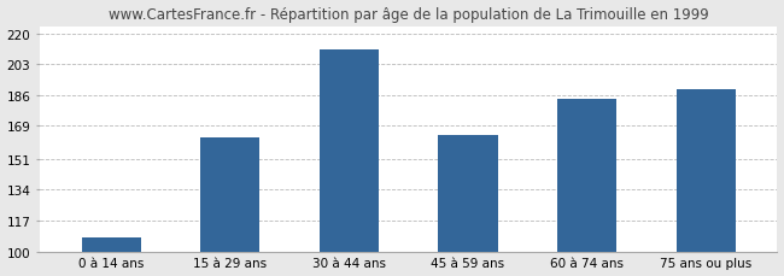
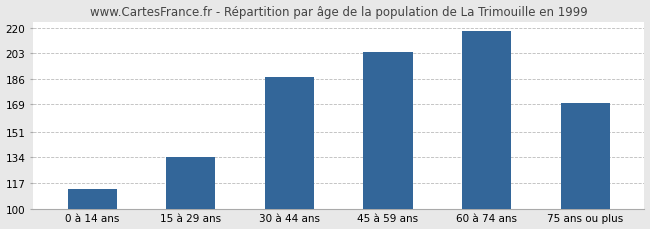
0 à 14 ans: 108 -> 113
15 à 29 ans: 163 -> 134
30 à 44 ans: 211 -> 187
45 à 59 ans: 164 -> 204
60 à 74 ans: 184 -> 218
75 ans ou plus: 189 -> 170
